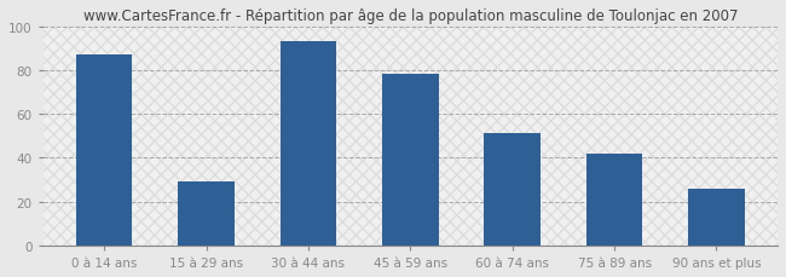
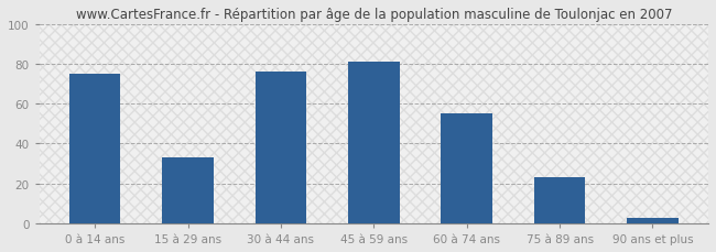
0 à 14 ans: 87 -> 75
15 à 29 ans: 29 -> 33
30 à 44 ans: 93 -> 76
45 à 59 ans: 78 -> 81
60 à 74 ans: 51 -> 55
75 à 89 ans: 42 -> 23
90 ans et plus: 26 -> 3
